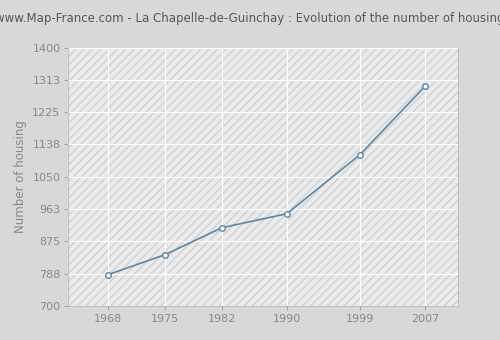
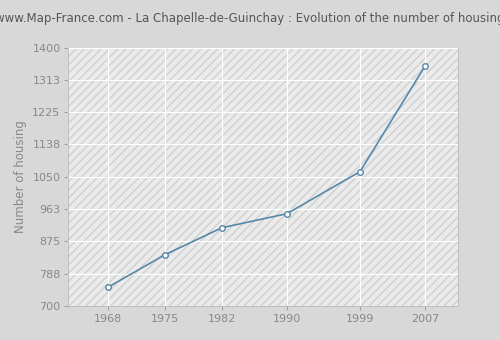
1968: 785 -> 751
1999: 1110 -> 1064
2007: 1295 -> 1350
